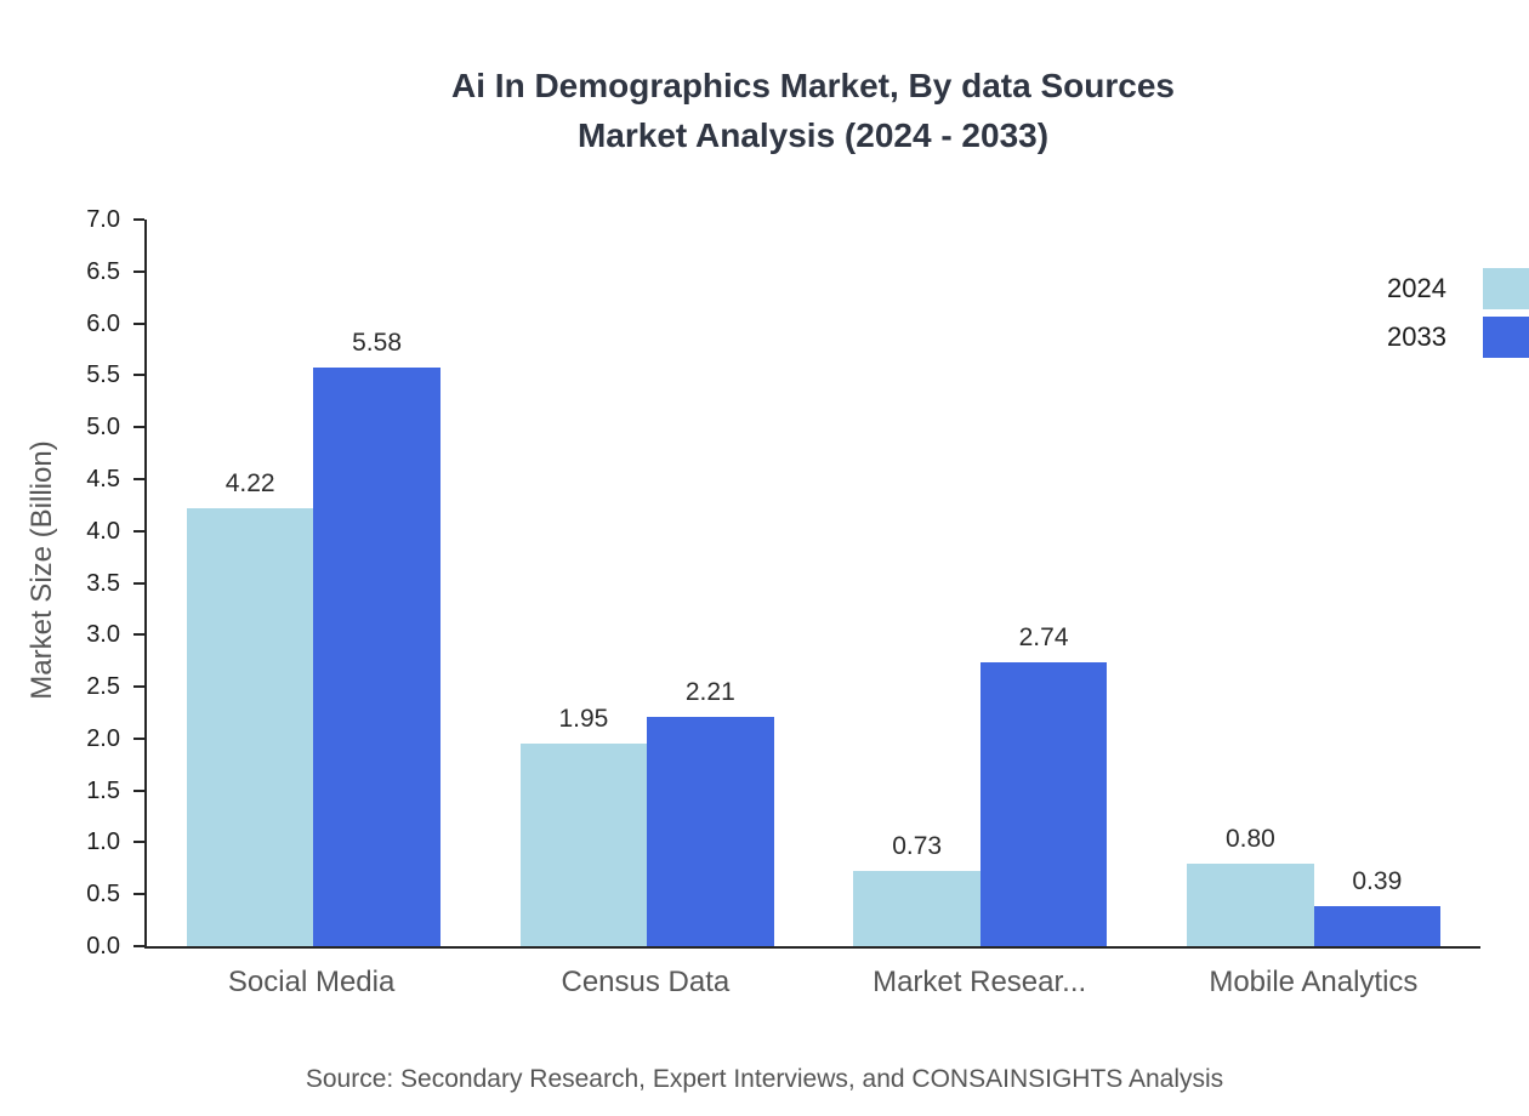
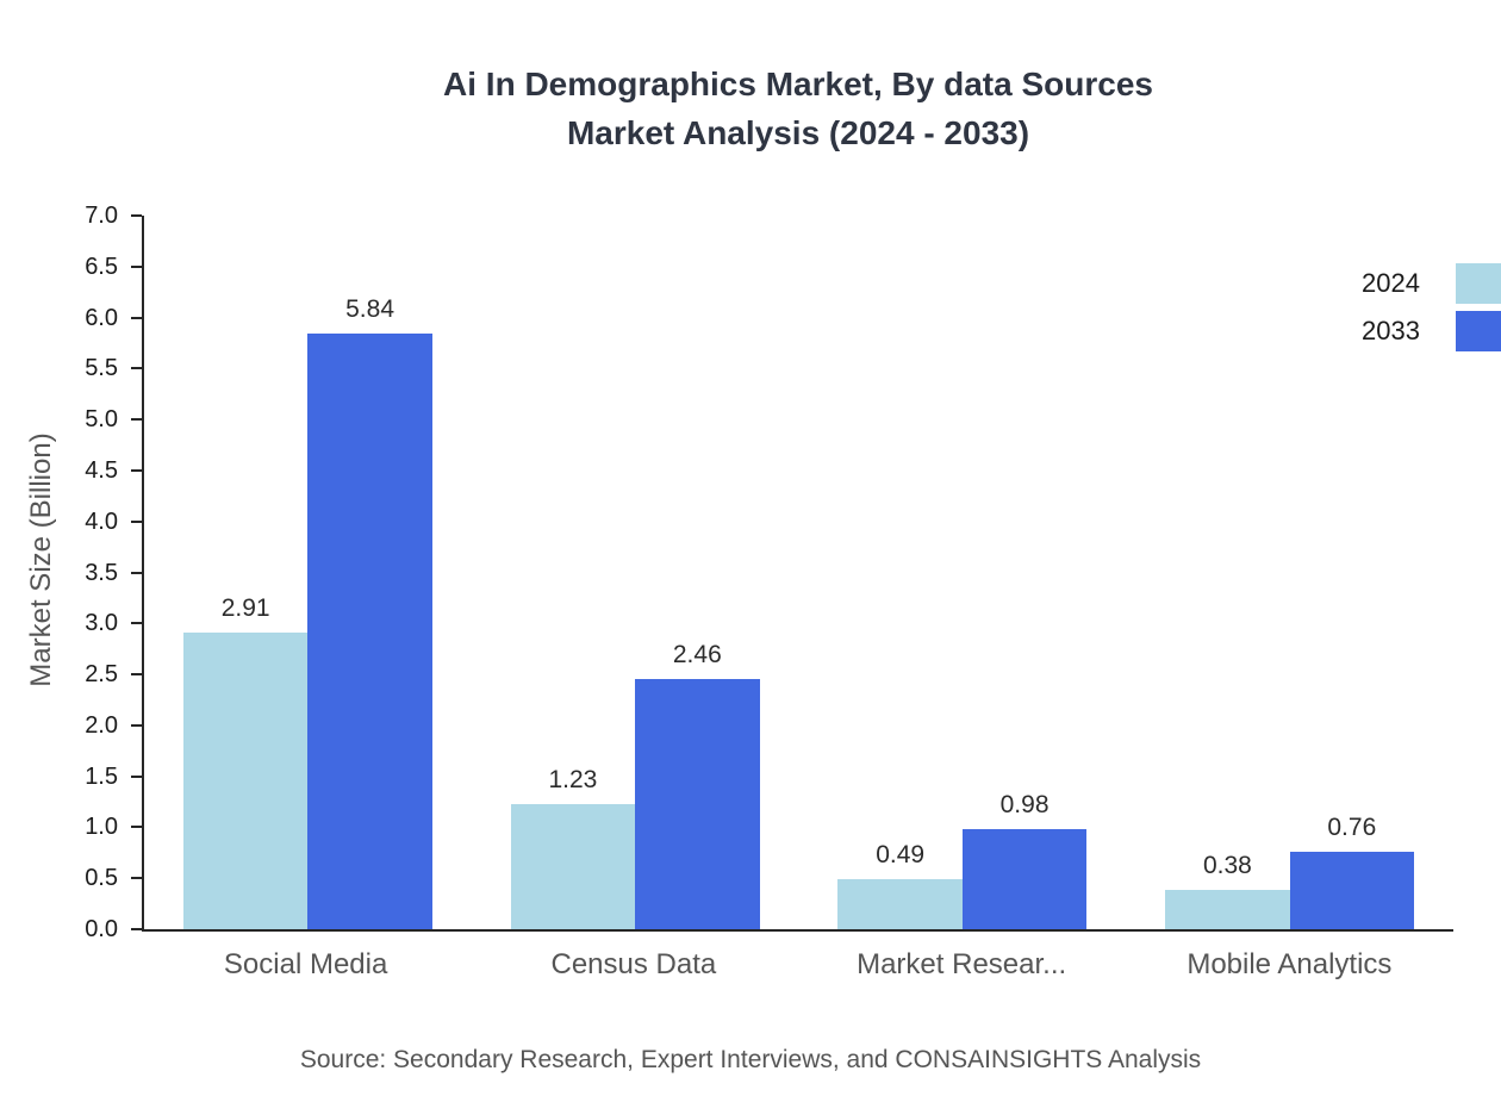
2024/Social Media: 4.22 -> 2.91
2033/Social Media: 5.58 -> 5.84
2024/Census Data: 1.95 -> 1.23
2033/Census Data: 2.21 -> 2.46
2024/Market Resear...: 0.73 -> 0.49
2033/Market Resear...: 2.74 -> 0.98
2024/Mobile Analytics: 0.80 -> 0.38
2033/Mobile Analytics: 0.39 -> 0.76
